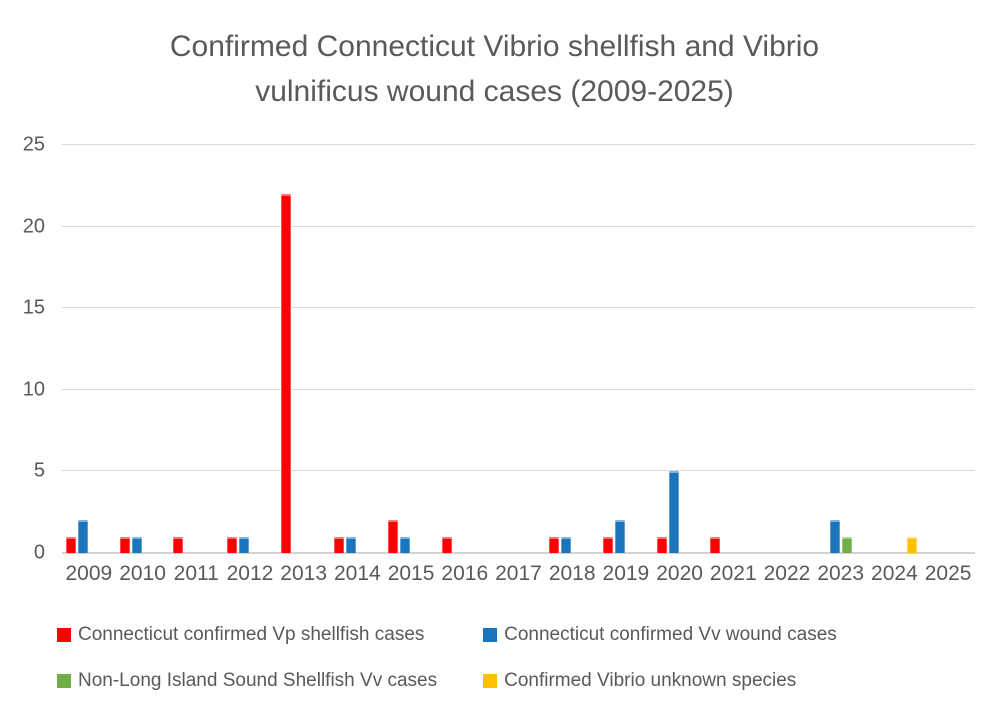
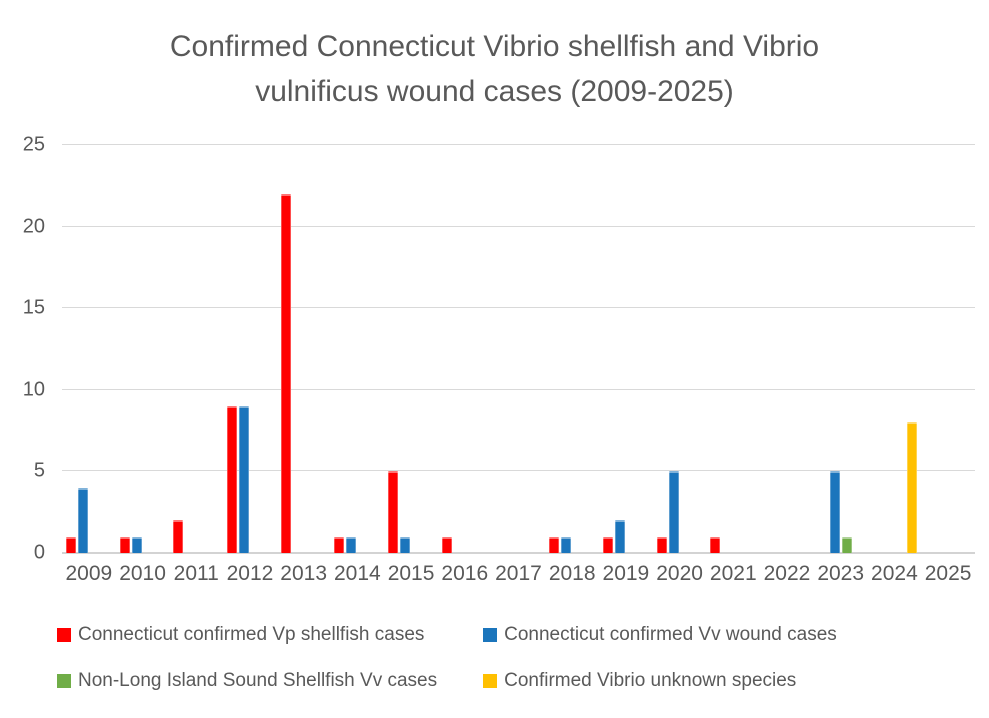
Connecticut confirmed Vv wound cases/2009: 2 -> 4
Connecticut confirmed Vp shellfish cases/2011: 1 -> 2
Connecticut confirmed Vp shellfish cases/2012: 1 -> 9
Connecticut confirmed Vv wound cases/2012: 1 -> 9
Connecticut confirmed Vp shellfish cases/2015: 2 -> 5
Connecticut confirmed Vv wound cases/2023: 2 -> 5
Confirmed Vibrio unknown species/2024: 1 -> 8
